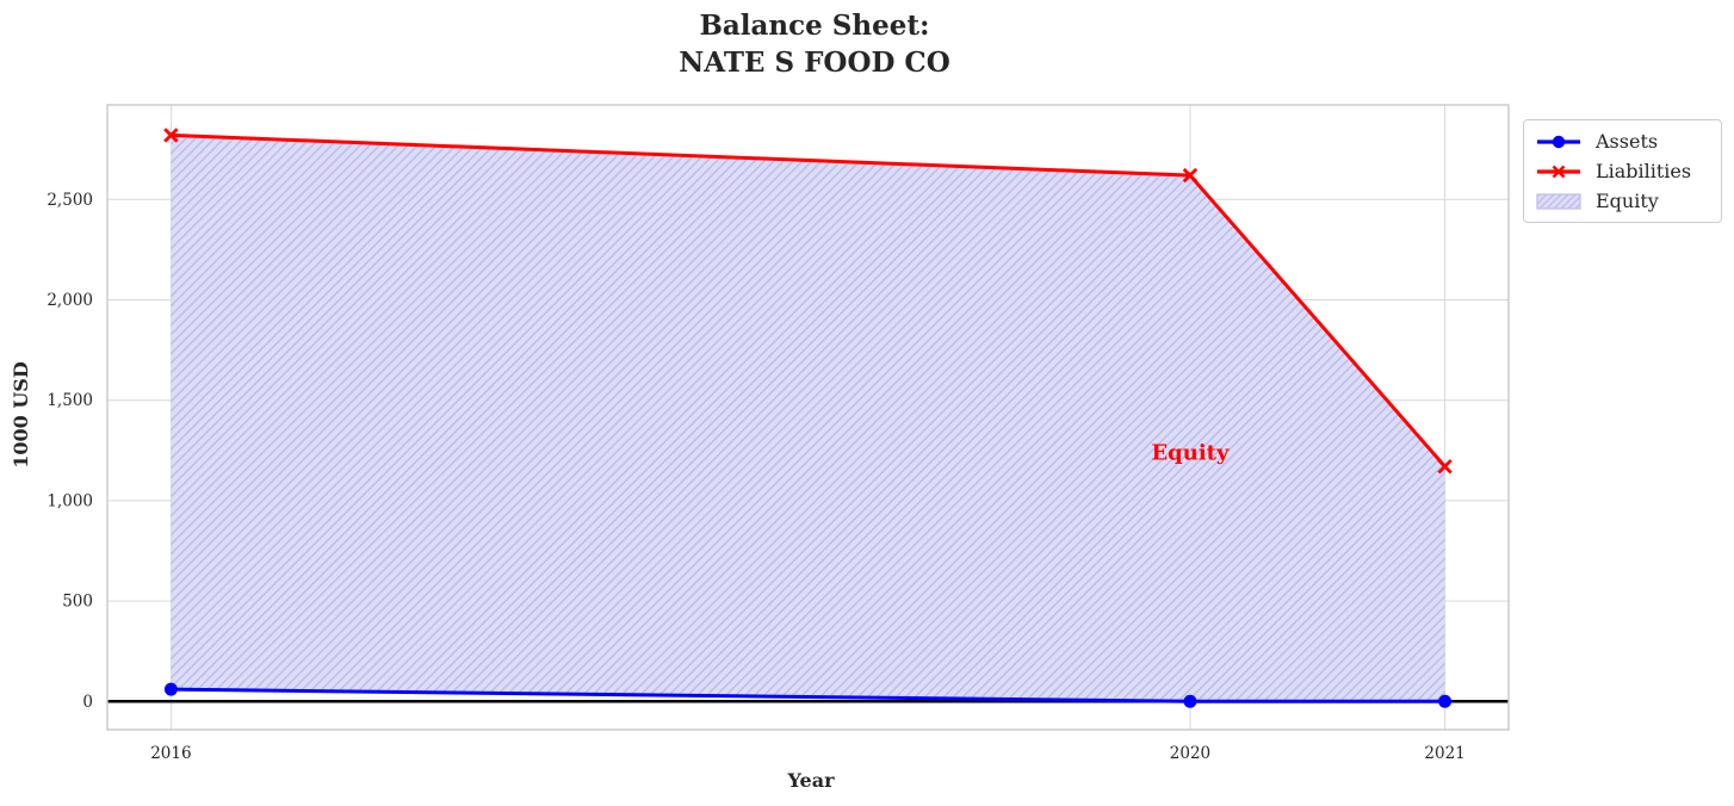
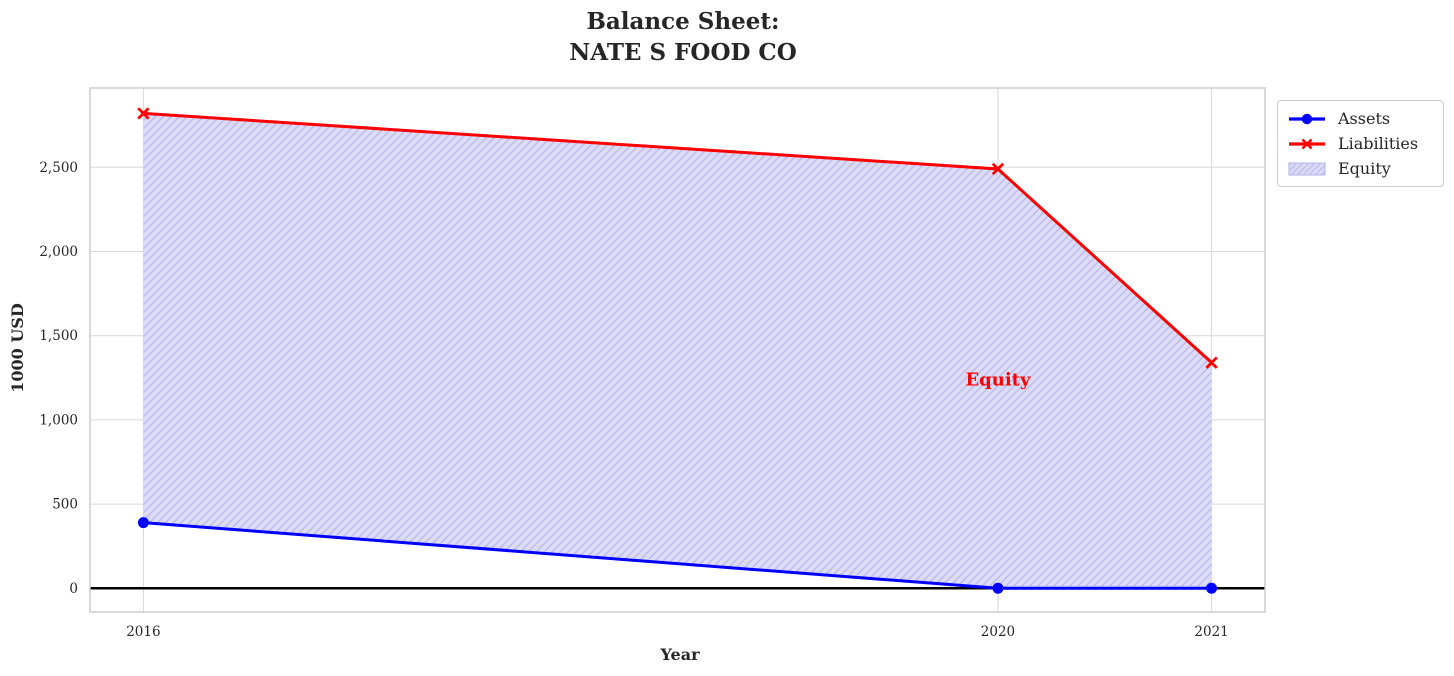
Assets/2016: 60 -> 390
Liabilities/2020: 2620 -> 2490
Liabilities/2021: 1170 -> 1340
